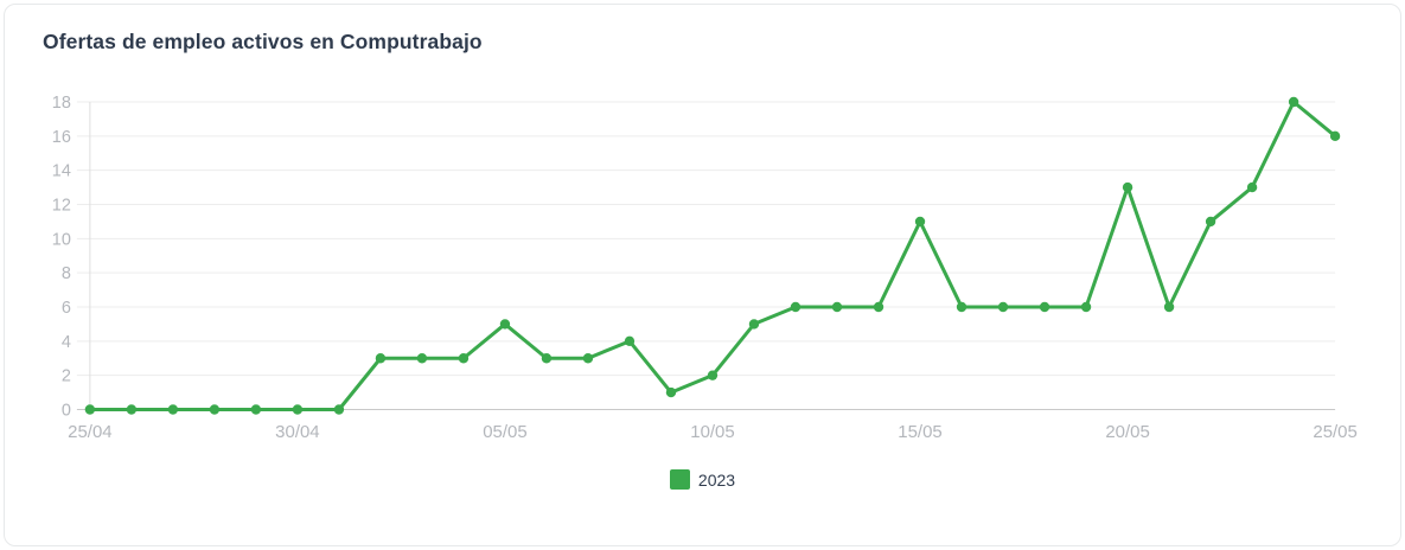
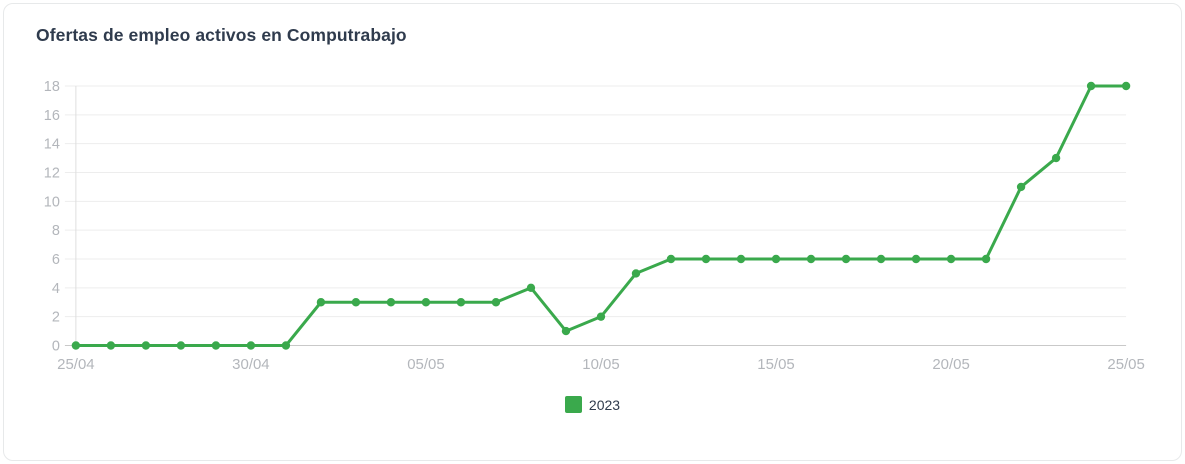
05/05: 5 -> 3
15/05: 11 -> 6
20/05: 13 -> 6
25/05: 16 -> 18
